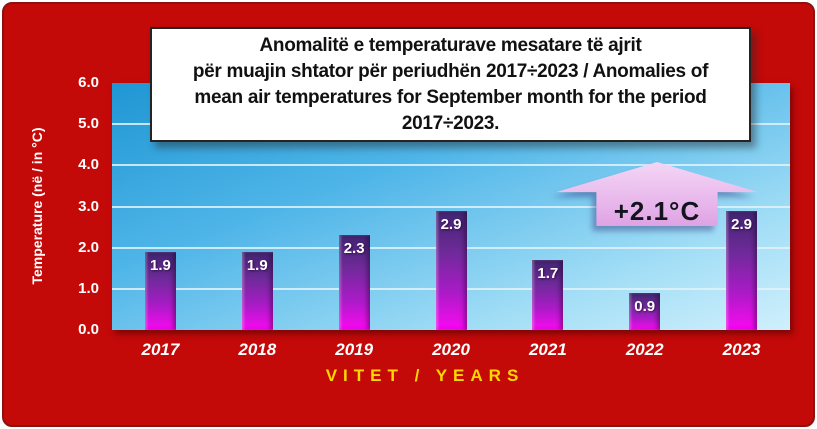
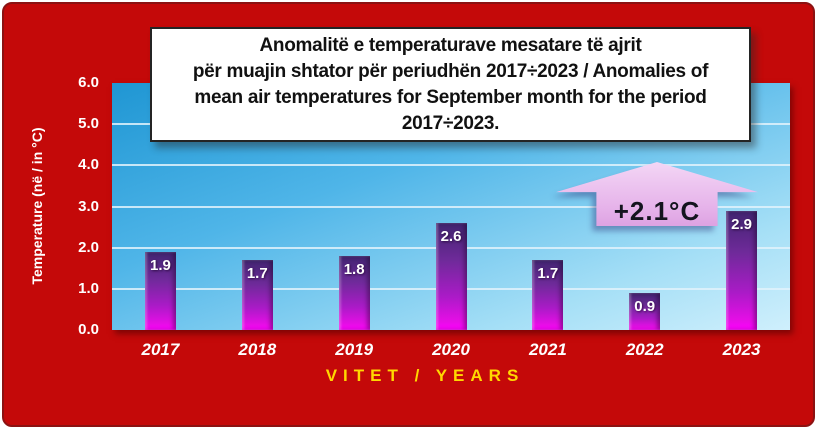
2018: 1.9 -> 1.7
2019: 2.3 -> 1.8
2020: 2.9 -> 2.6
